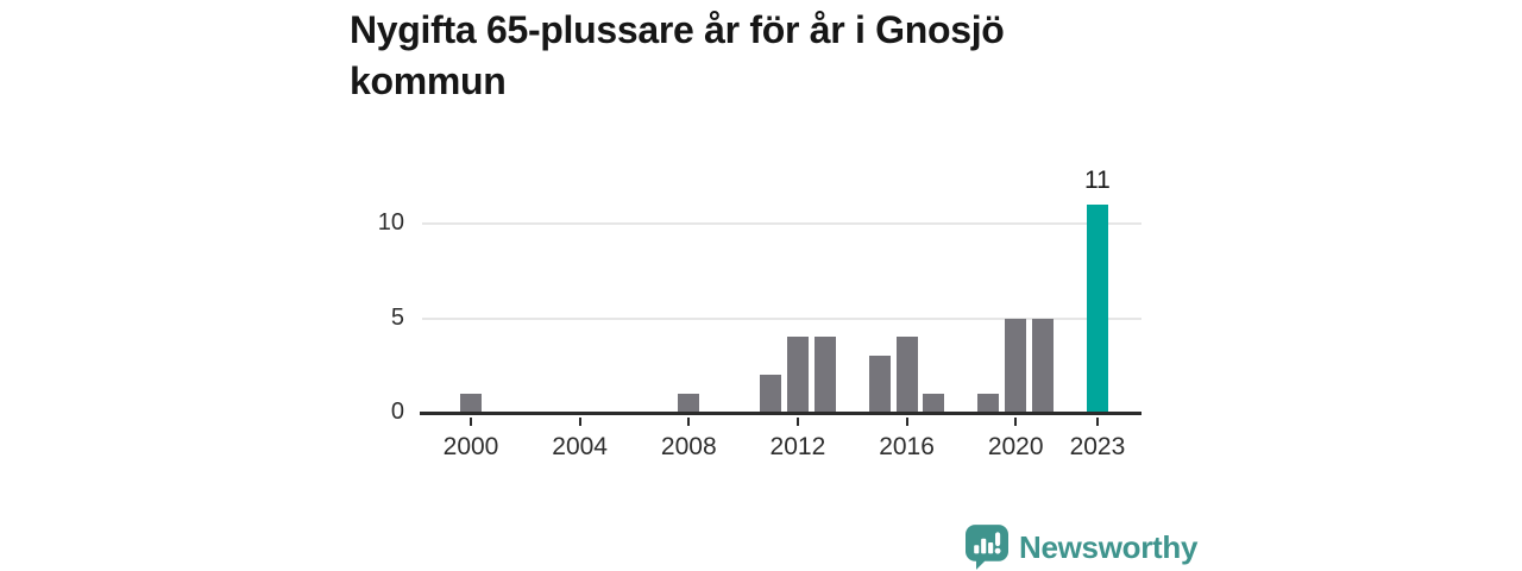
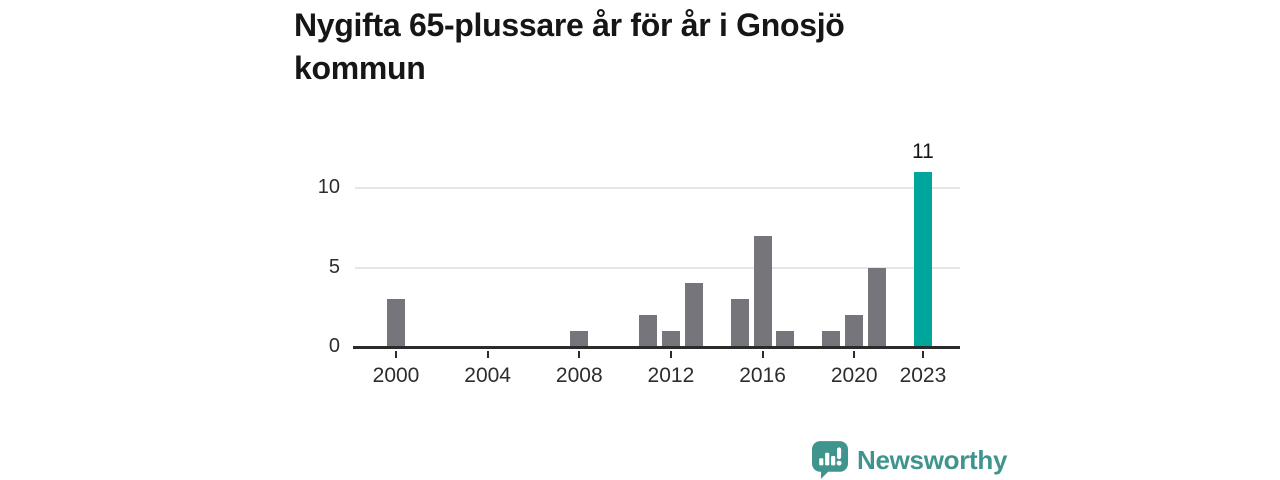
2000: 1 -> 3
2012: 4 -> 1
2016: 4 -> 7
2020: 5 -> 2
